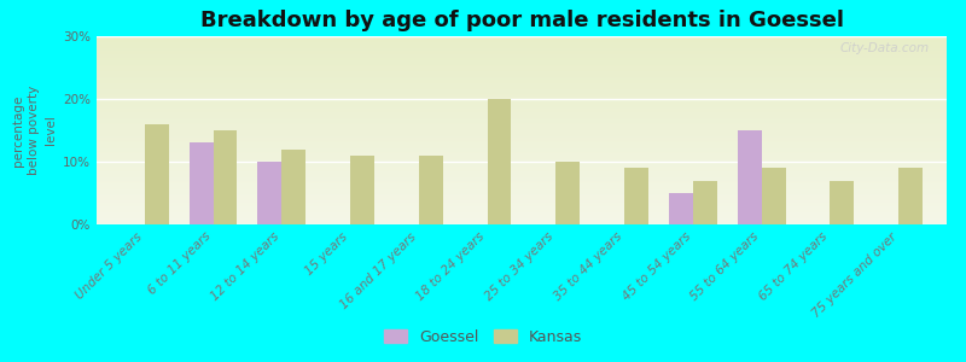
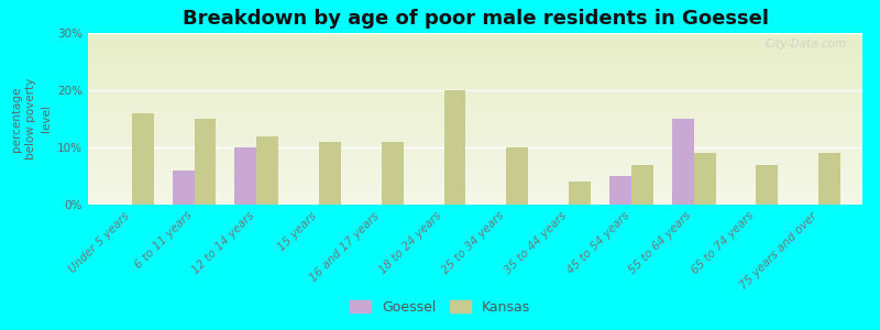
Goessel/6 to 11 years: 13% -> 6%
Kansas/35 to 44 years: 9% -> 4%
